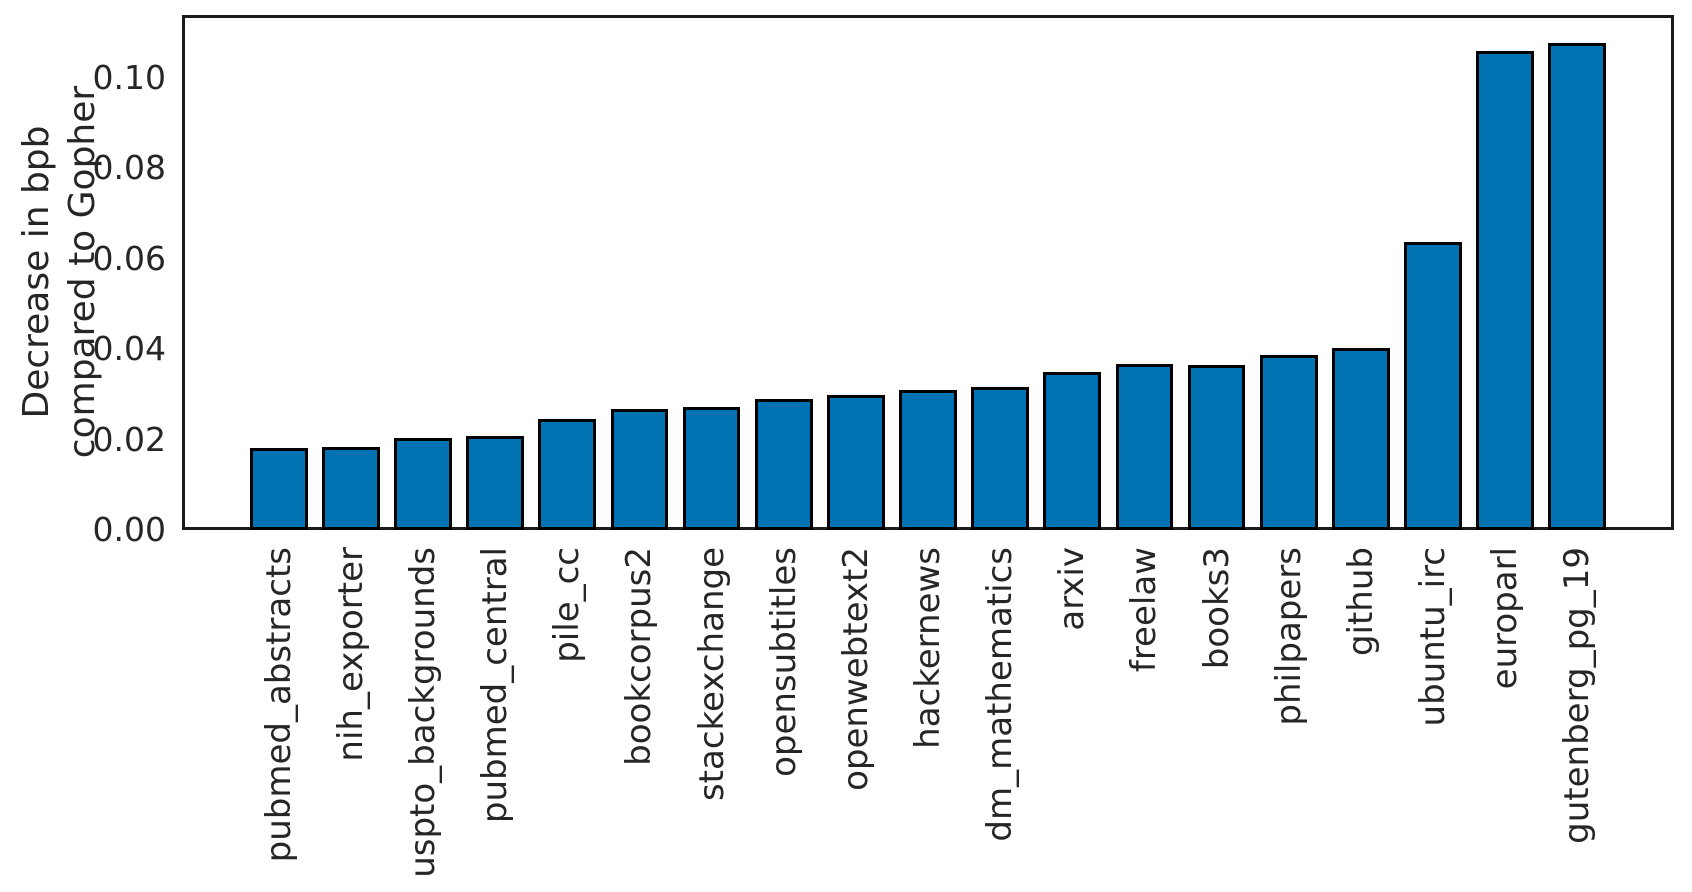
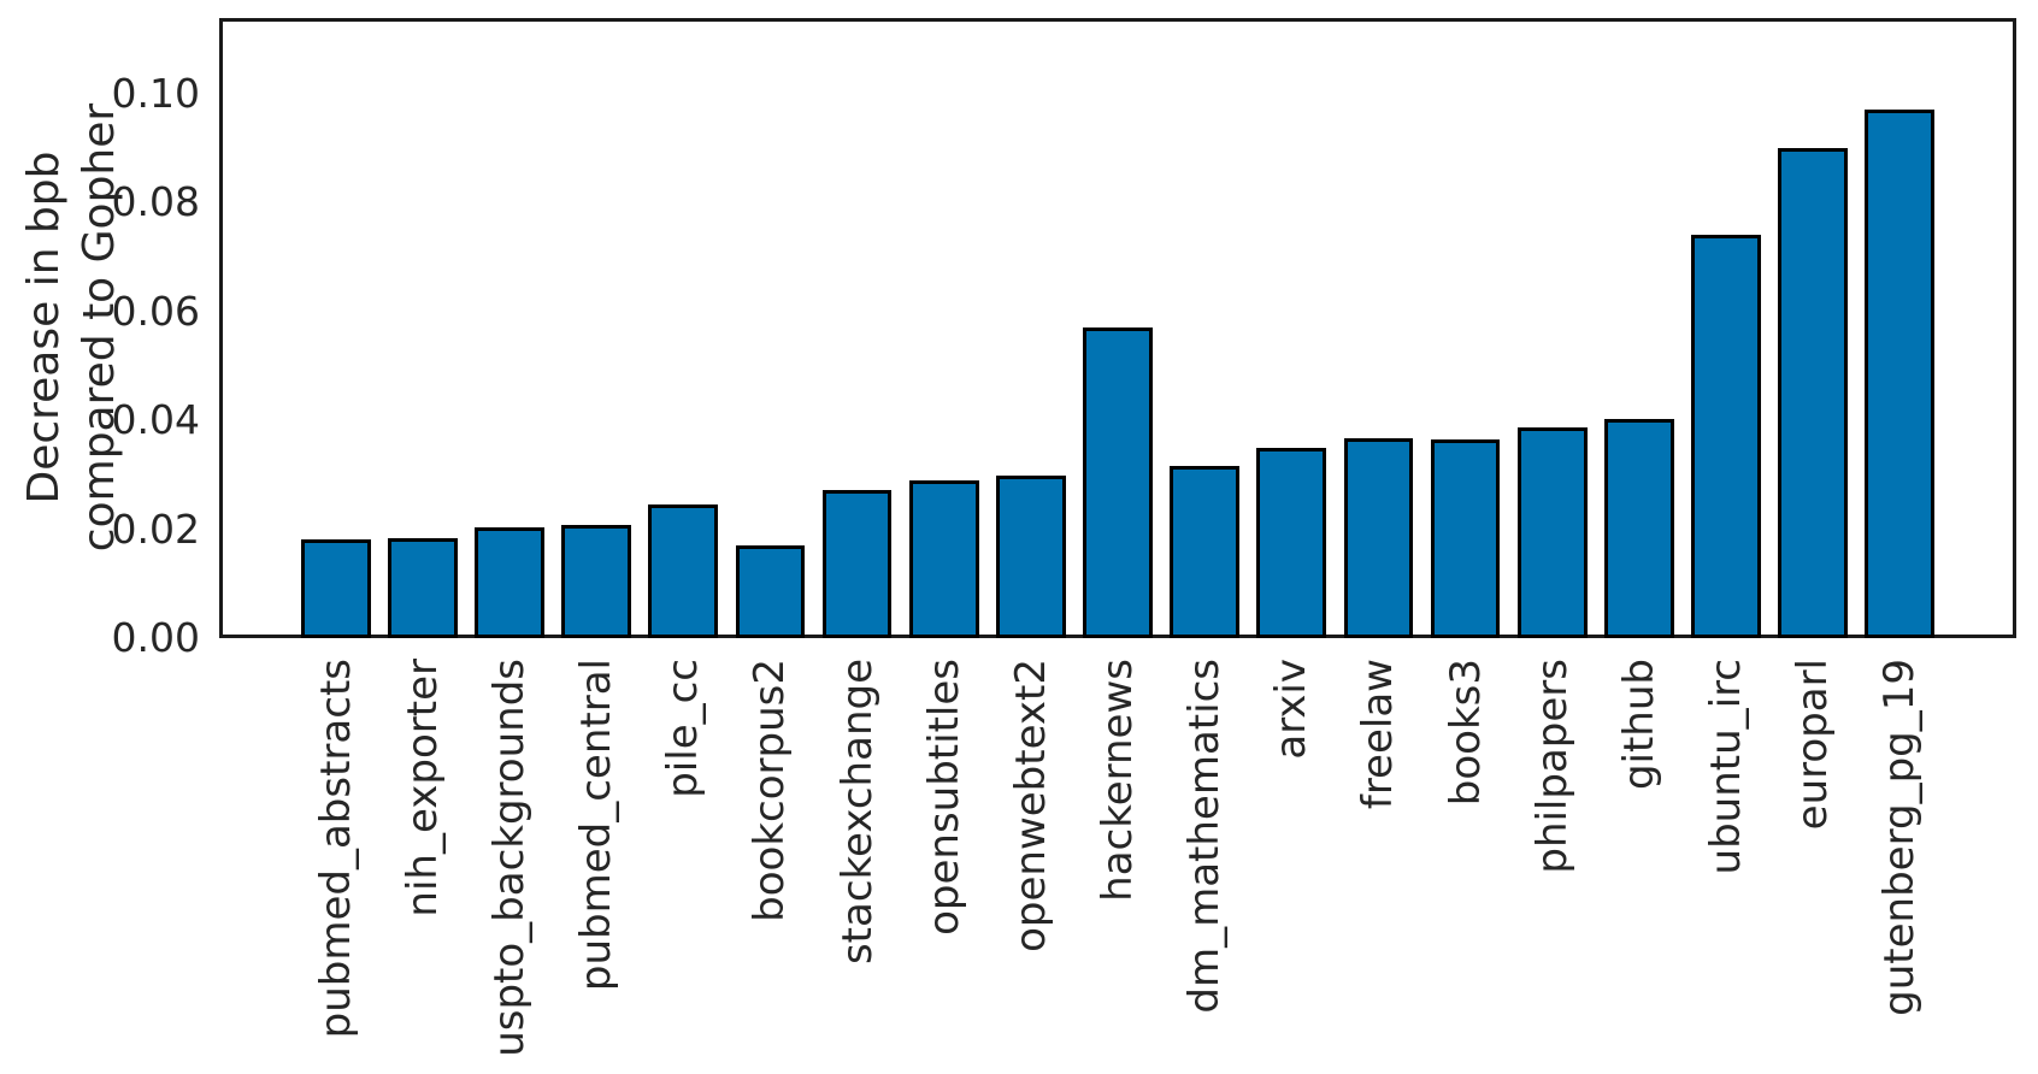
bookcorpus2: 0.027 -> 0.017
hackernews: 0.031 -> 0.057
ubuntu_irc: 0.064 -> 0.074
europarl: 0.106 -> 0.090
gutenberg_pg_19: 0.108 -> 0.097
